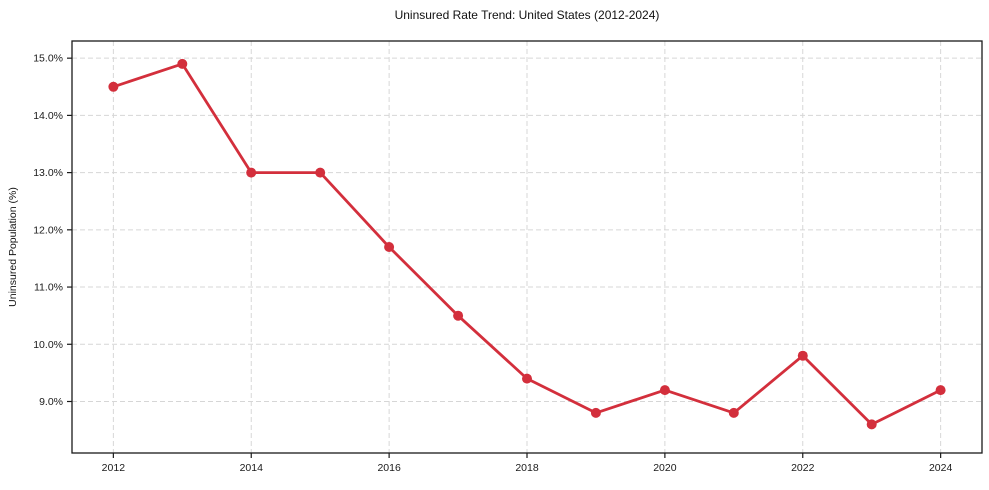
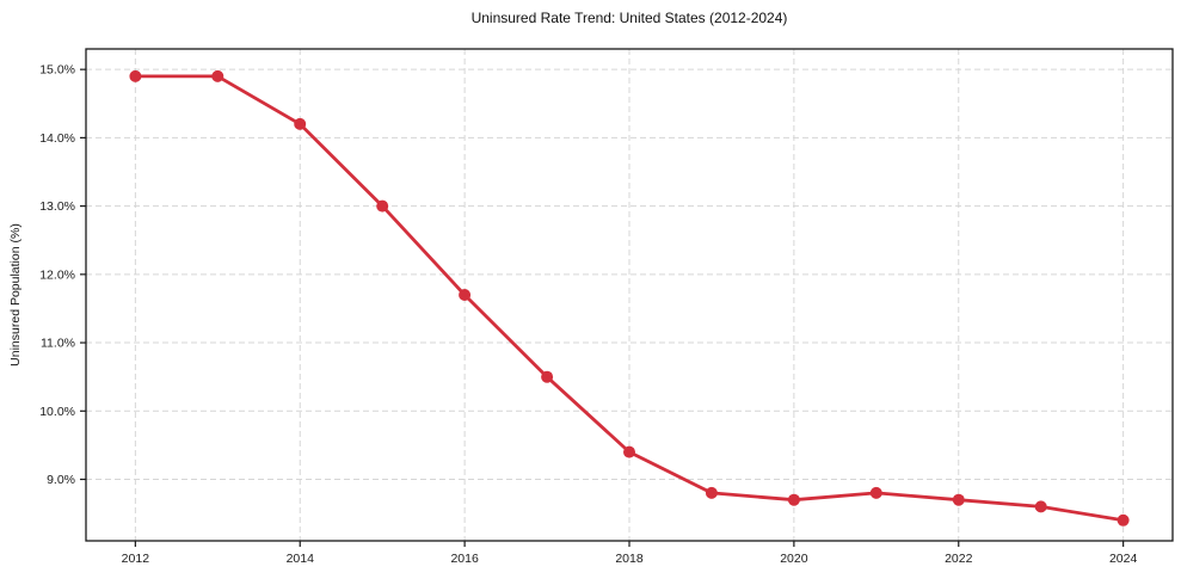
2012: 14.5% -> 14.9%
2014: 13.0% -> 14.2%
2020: 9.2% -> 8.7%
2022: 9.8% -> 8.7%
2024: 9.2% -> 8.4%
